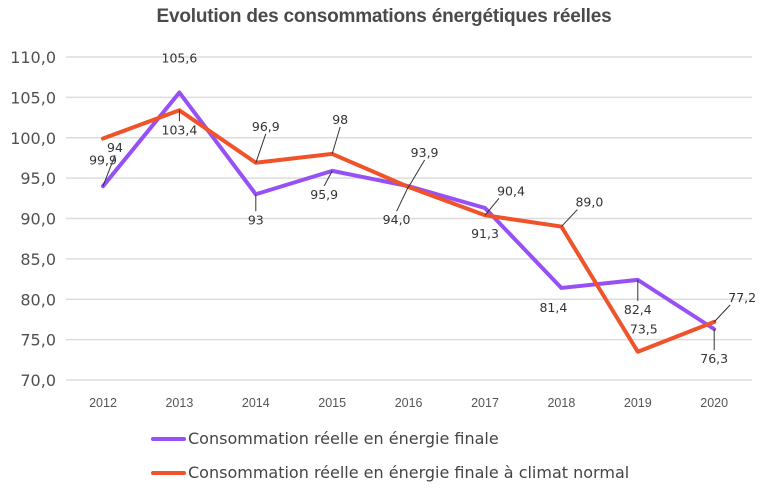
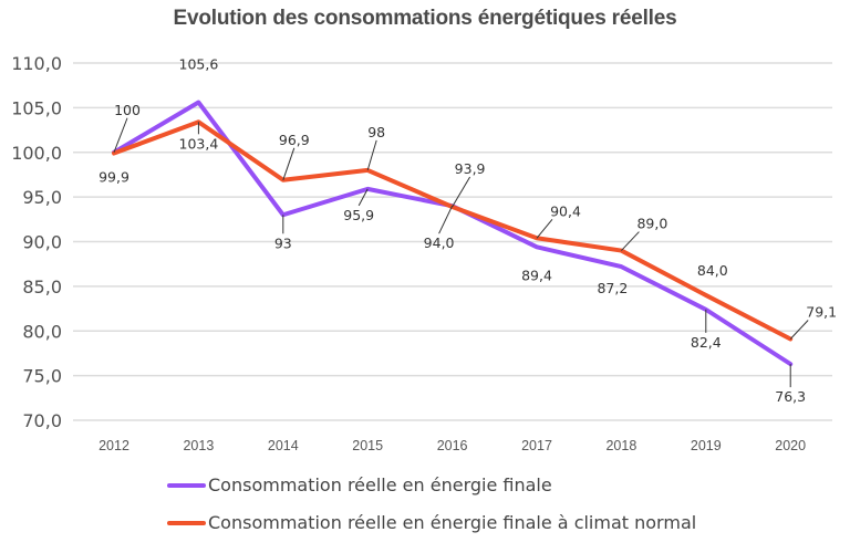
Consommation réelle en énergie finale/2012: 94 -> 100
Consommation réelle en énergie finale/2017: 91,3 -> 89,4
Consommation réelle en énergie finale/2018: 81,4 -> 87,2
Consommation réelle en énergie finale à climat normal/2019: 73,5 -> 84,0
Consommation réelle en énergie finale à climat normal/2020: 77,2 -> 79,1
